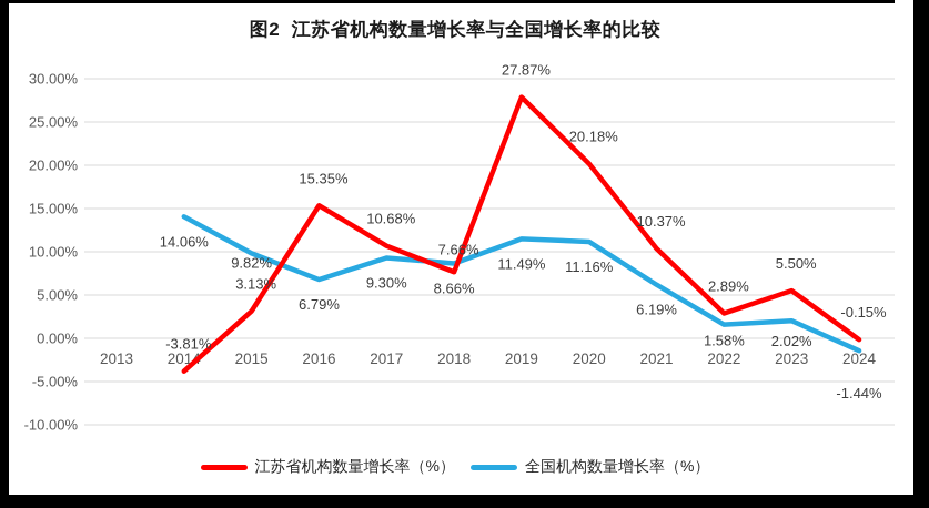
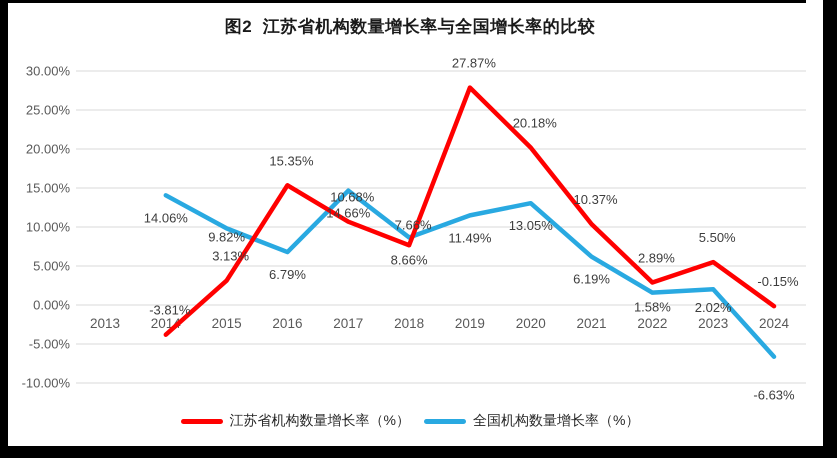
全国机构数量增长率（%）/2017: 9.30% -> 14.66%
全国机构数量增长率（%）/2020: 11.16% -> 13.05%
全国机构数量增长率（%）/2024: -1.44% -> -6.63%
